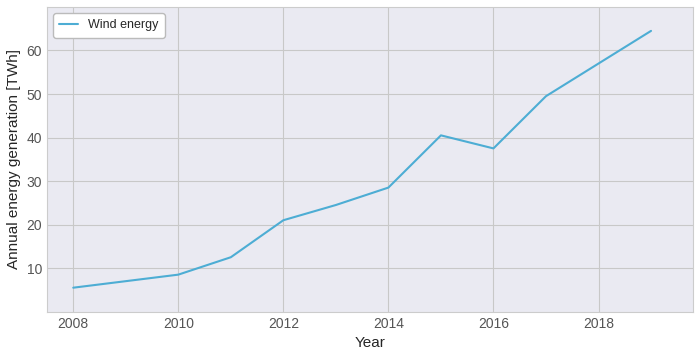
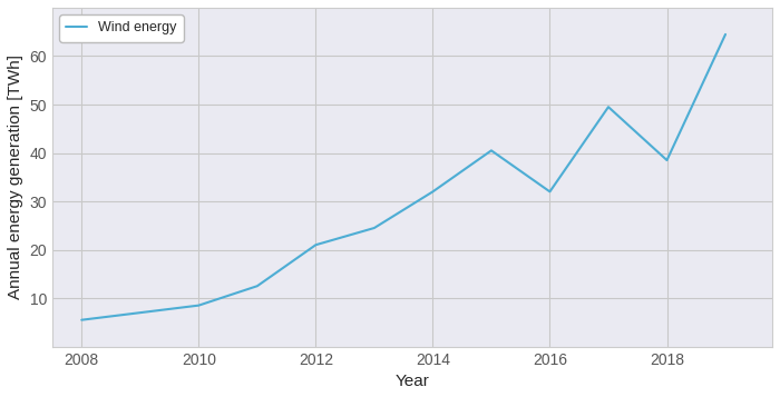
2014: 28.5 -> 32.0
2016: 37.5 -> 32.0
2018: 57.0 -> 38.5
